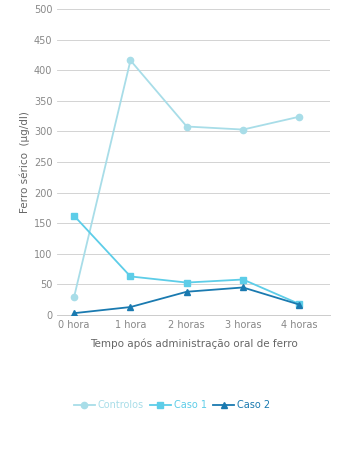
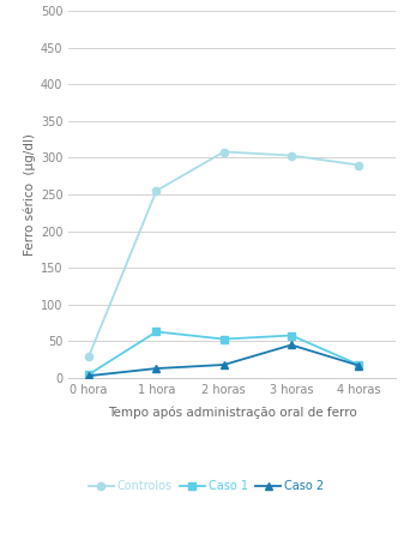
Caso 1/0 hora: 162 -> 5
Controlos/1 hora: 416 -> 255
Caso 2/2 horas: 38 -> 18
Controlos/4 horas: 324 -> 290
